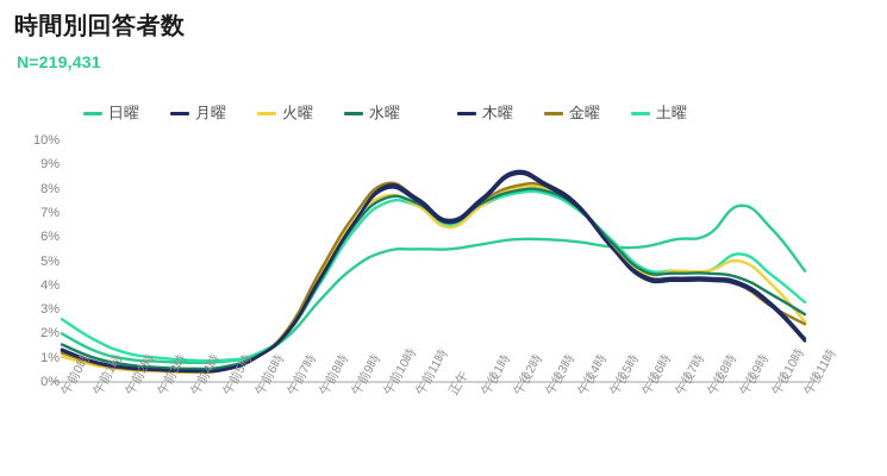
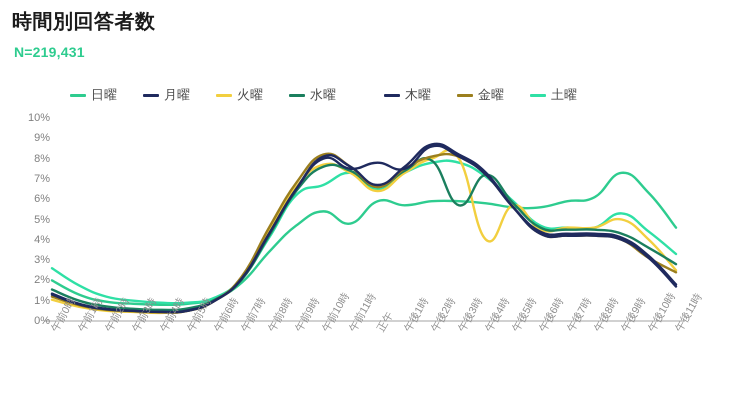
土曜/午前10時: 7.4% -> 6.7%
日曜/午前11時: 5.5% -> 4.8%
日曜/正午: 5.5% -> 5.9%
木曜/正午: 6.6% -> 7.8%
水曜/午後3時: 7.9% -> 5.7%
火曜/午後4時: 7.2% -> 4.0%
